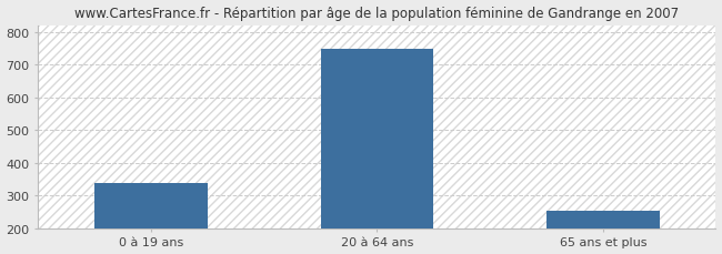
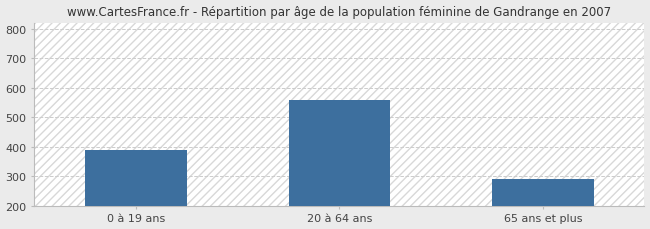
0 à 19 ans: 340 -> 390
20 à 64 ans: 748 -> 560
65 ans et plus: 255 -> 290
